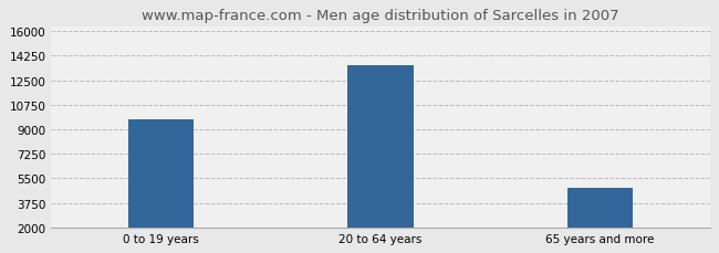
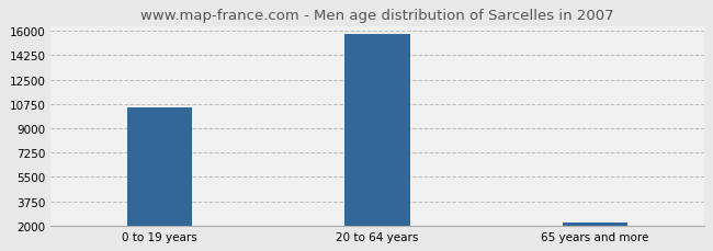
0 to 19 years: 9700 -> 10500
20 to 64 years: 13600 -> 15800
65 years and more: 4800 -> 2200
